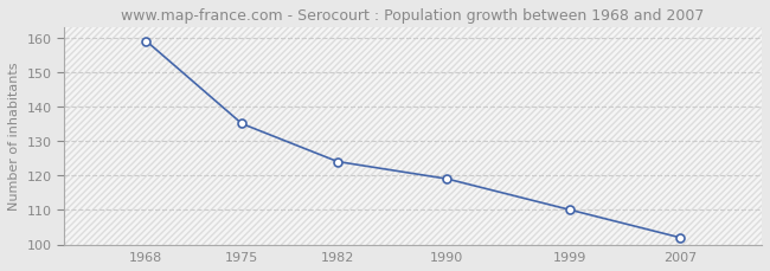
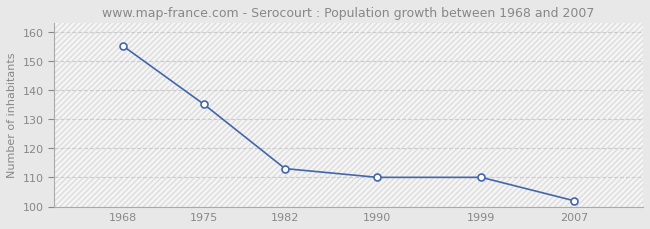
1968: 159 -> 155
1982: 124 -> 113
1990: 119 -> 110
